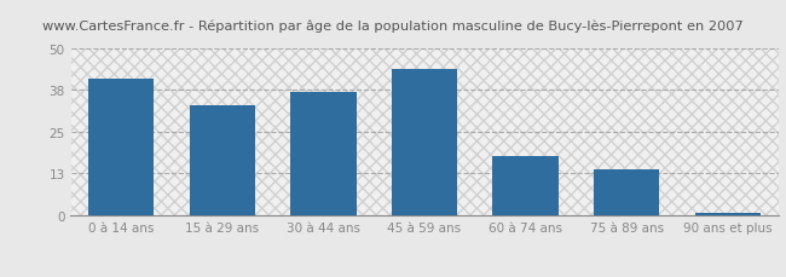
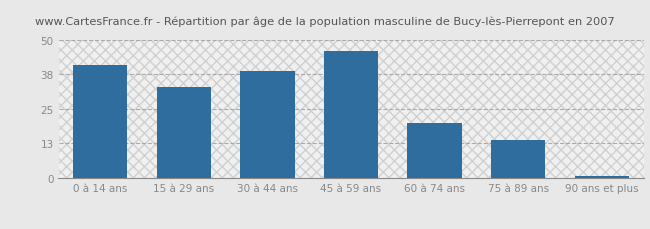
30 à 44 ans: 37 -> 39
45 à 59 ans: 44 -> 46
60 à 74 ans: 18 -> 20
